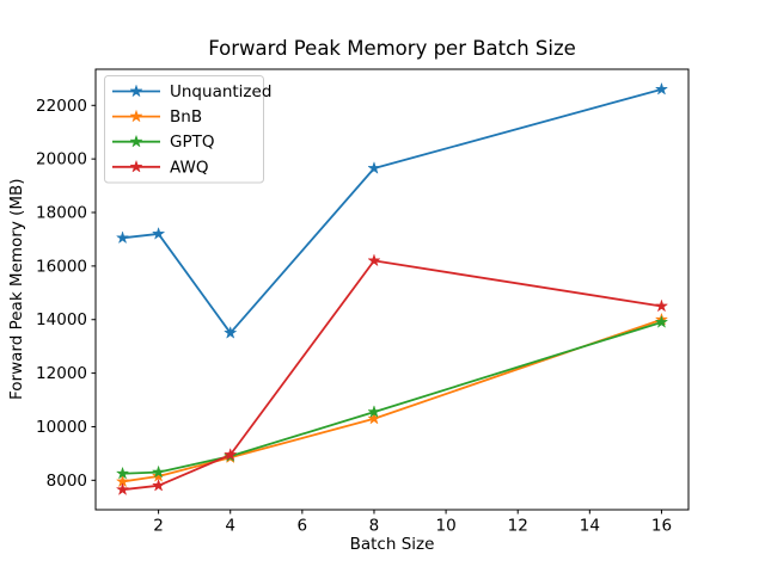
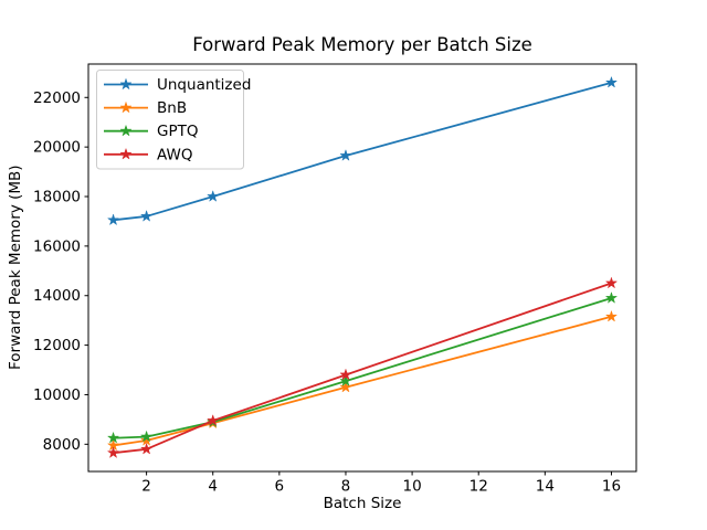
Unquantized/4: 13500 -> 18000
AWQ/8: 16200 -> 10800
BnB/16: 14000 -> 13200
